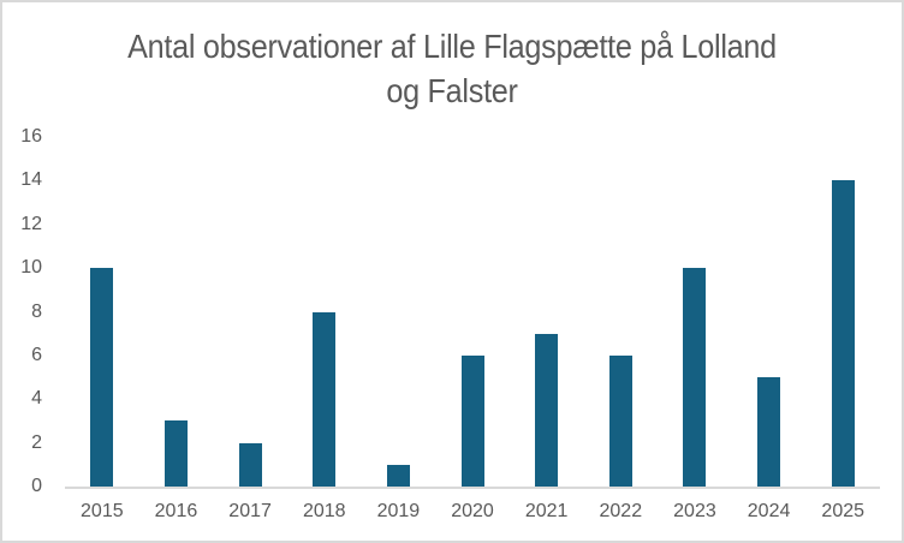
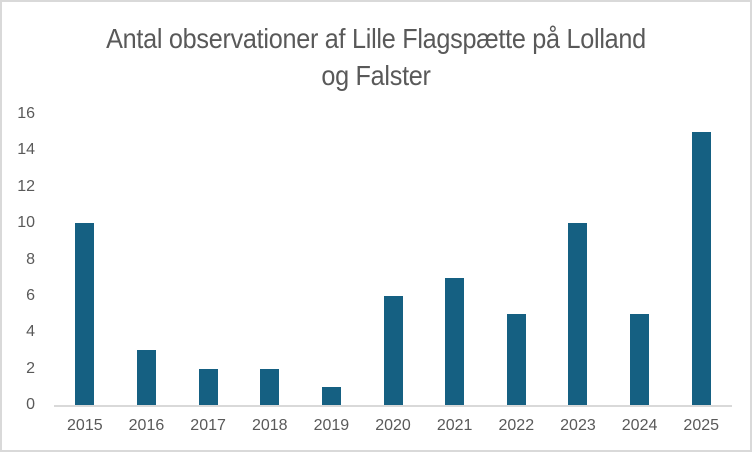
2018: 8 -> 2
2022: 6 -> 5
2025: 14 -> 15
